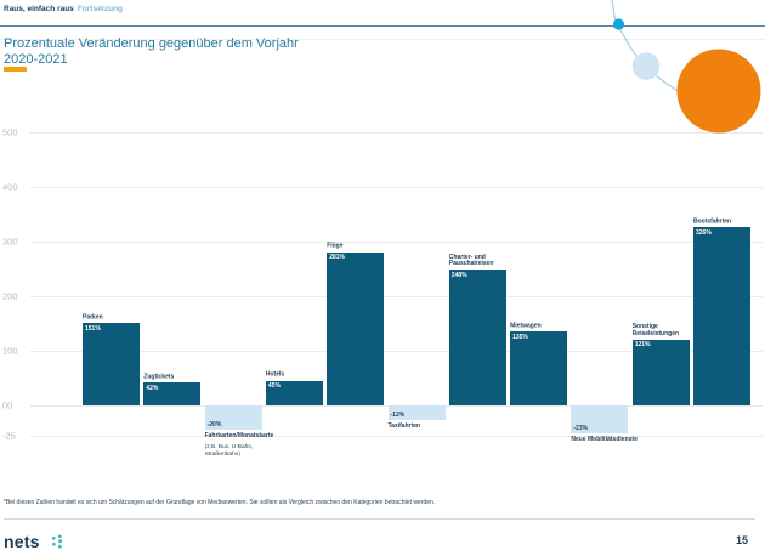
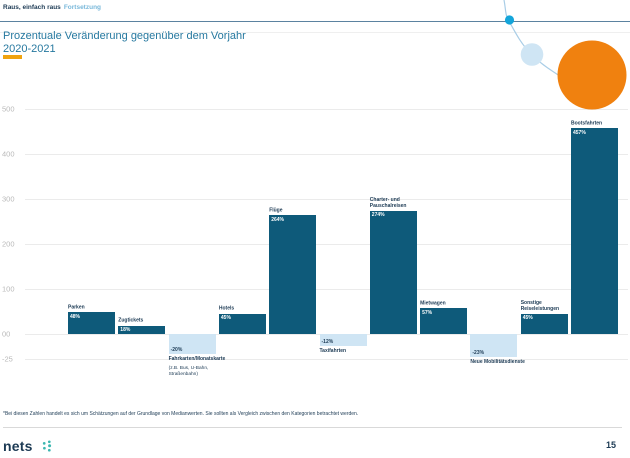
Parken: 151% -> 48%
Zugtickets: 42% -> 18%
Flüge: 281% -> 264%
Charter- und Pauschalreisen: 248% -> 274%
Mietwagen: 135% -> 57%
Sonstige Reiseleistungen: 121% -> 45%
Bootsfahrten: 326% -> 457%
